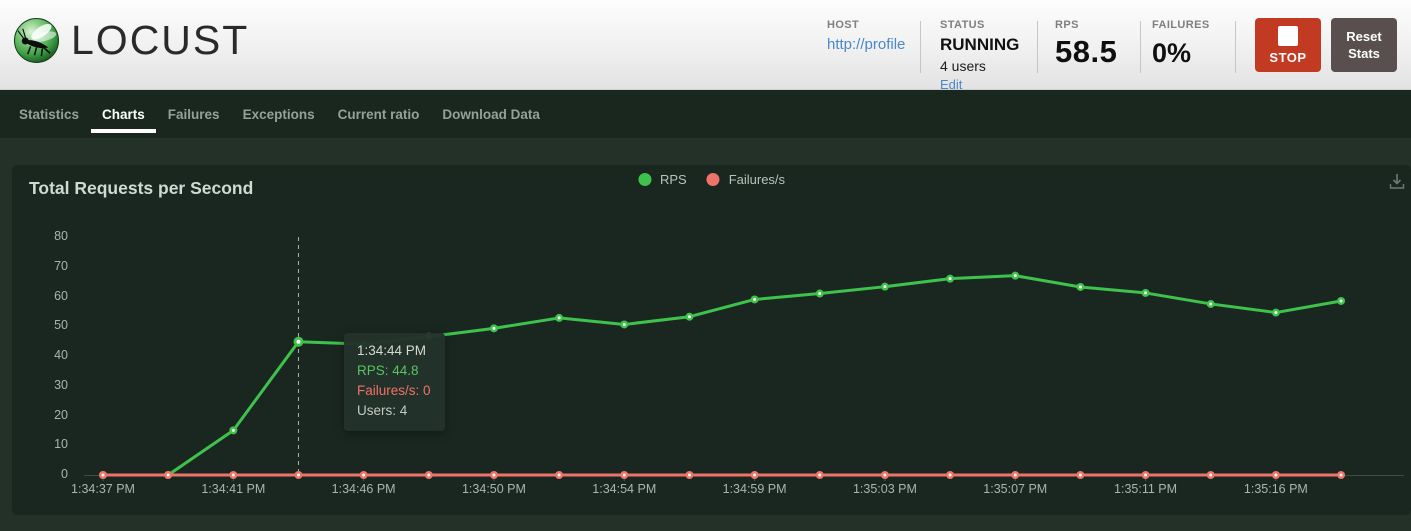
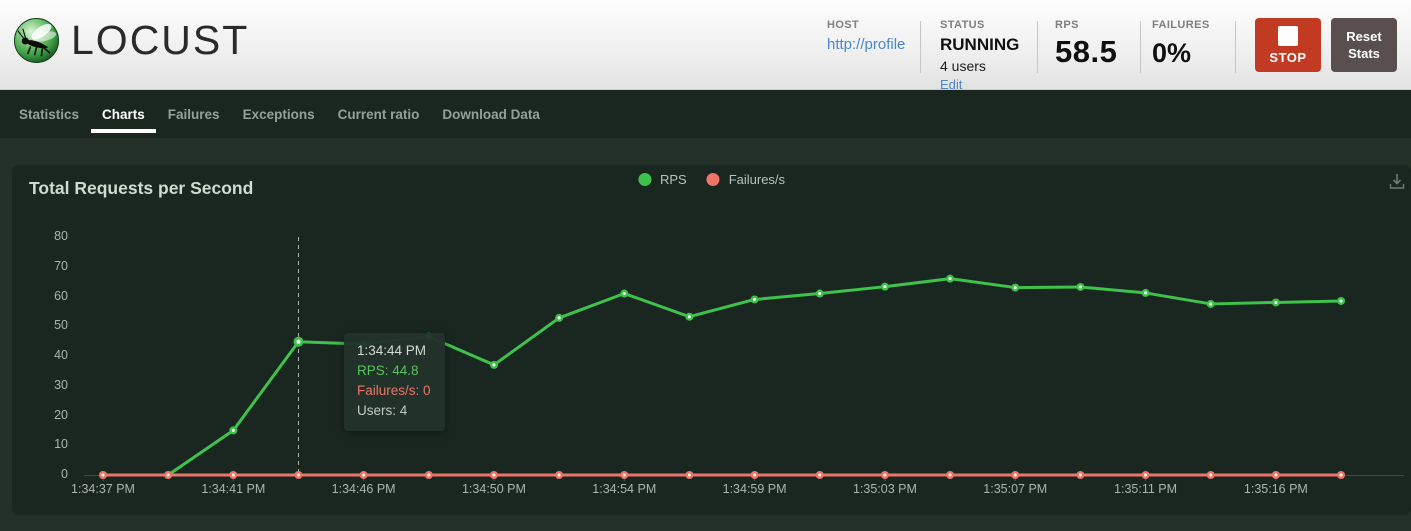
RPS/1:34:50 PM: 49 -> 37
RPS/1:34:54 PM: 51 -> 61
RPS/1:35:07 PM: 67 -> 63
RPS/1:35:16 PM: 55 -> 58
